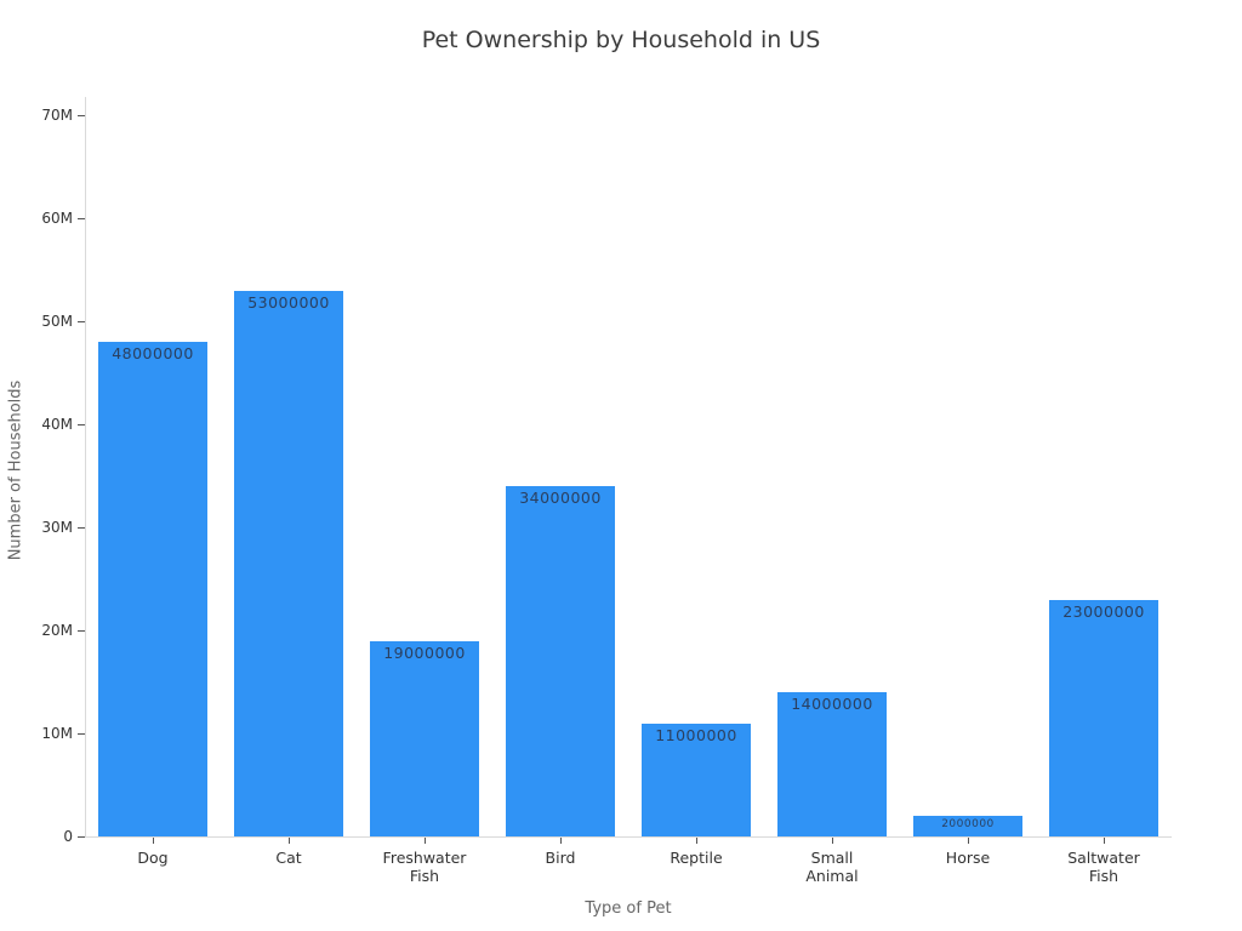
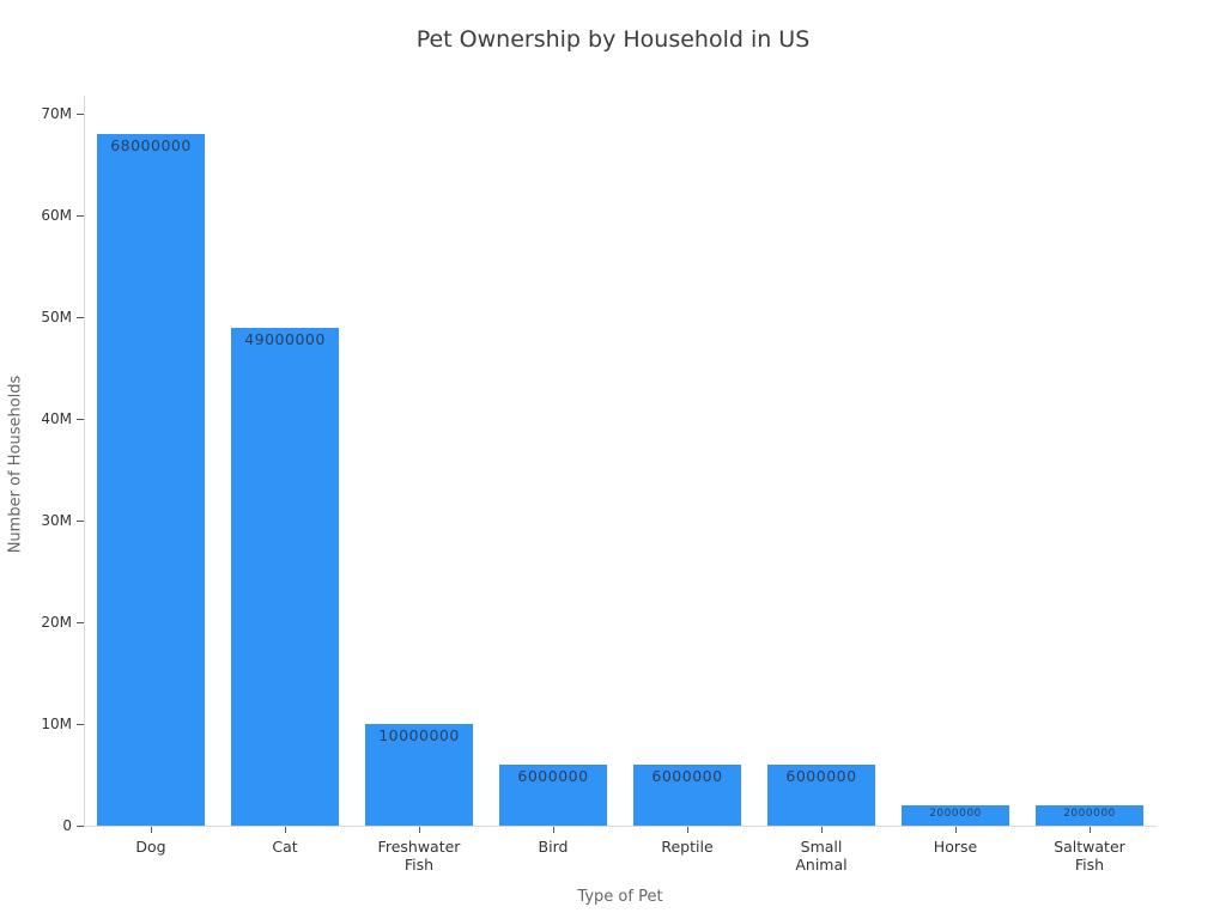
Dog: 48000000 -> 68000000
Cat: 53000000 -> 49000000
Freshwater Fish: 19000000 -> 10000000
Bird: 34000000 -> 6000000
Reptile: 11000000 -> 6000000
Small Animal: 14000000 -> 6000000
Saltwater Fish: 23000000 -> 2000000
